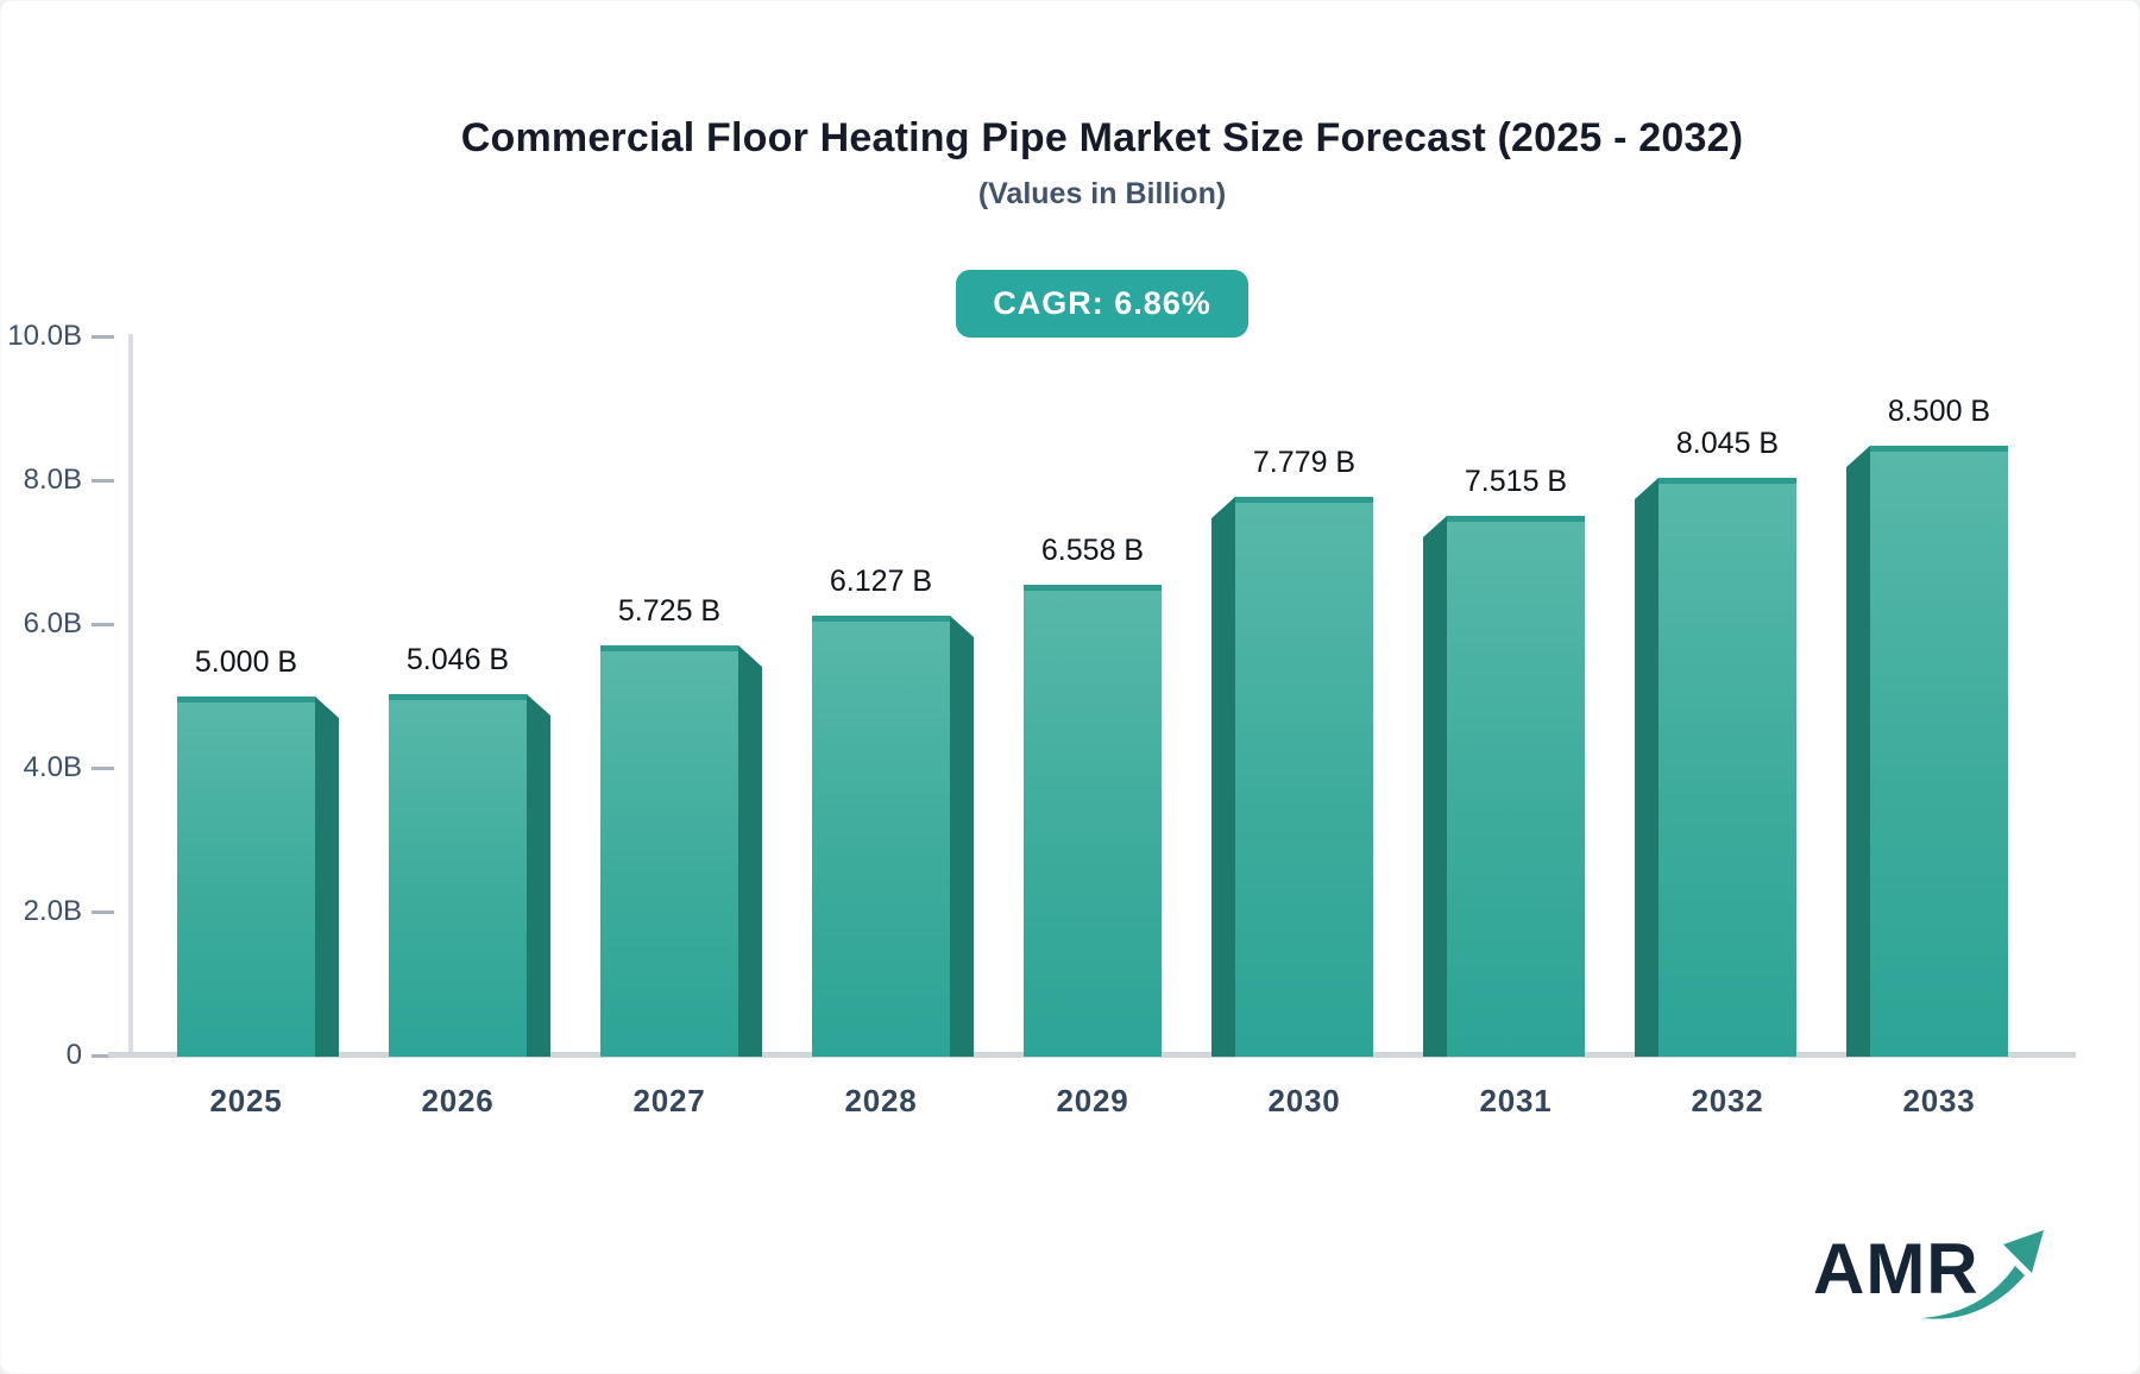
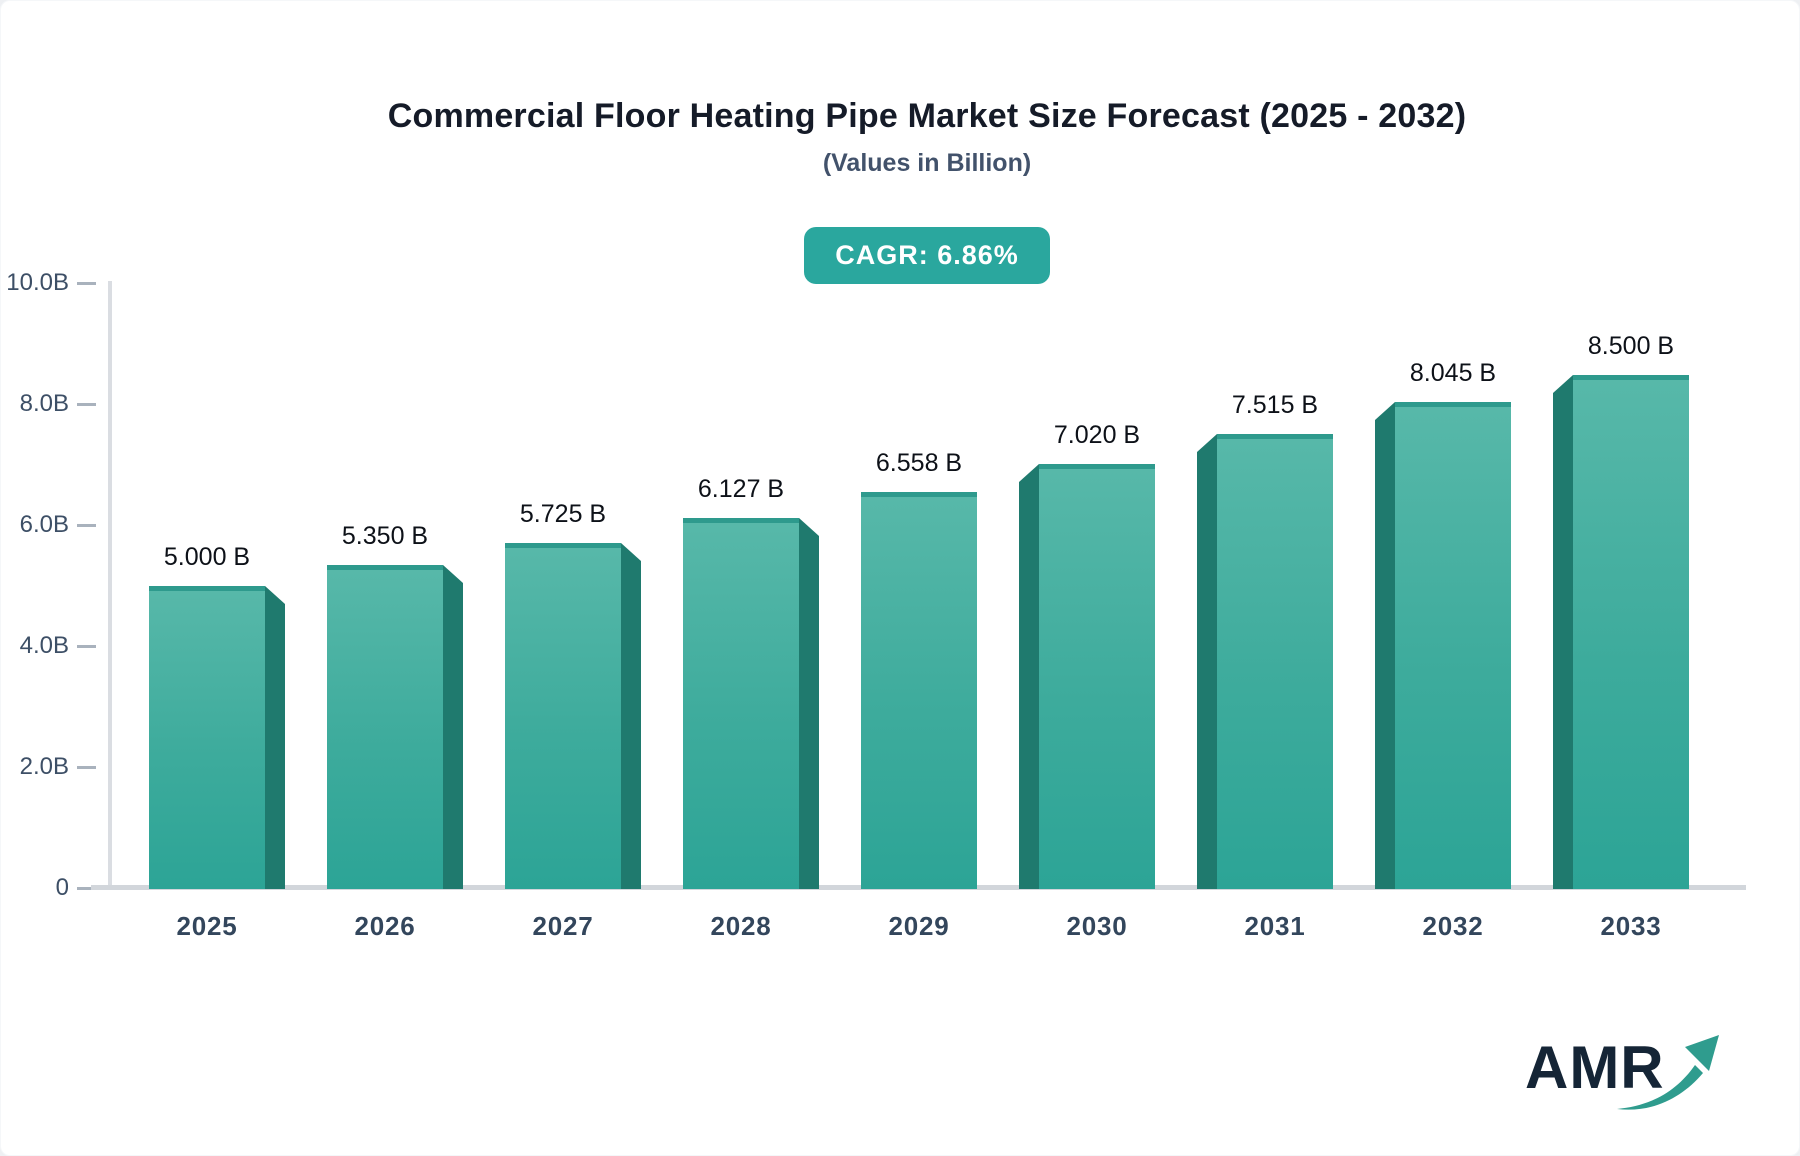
2026: 5.046 -> 5.350
2030: 7.779 -> 7.020
